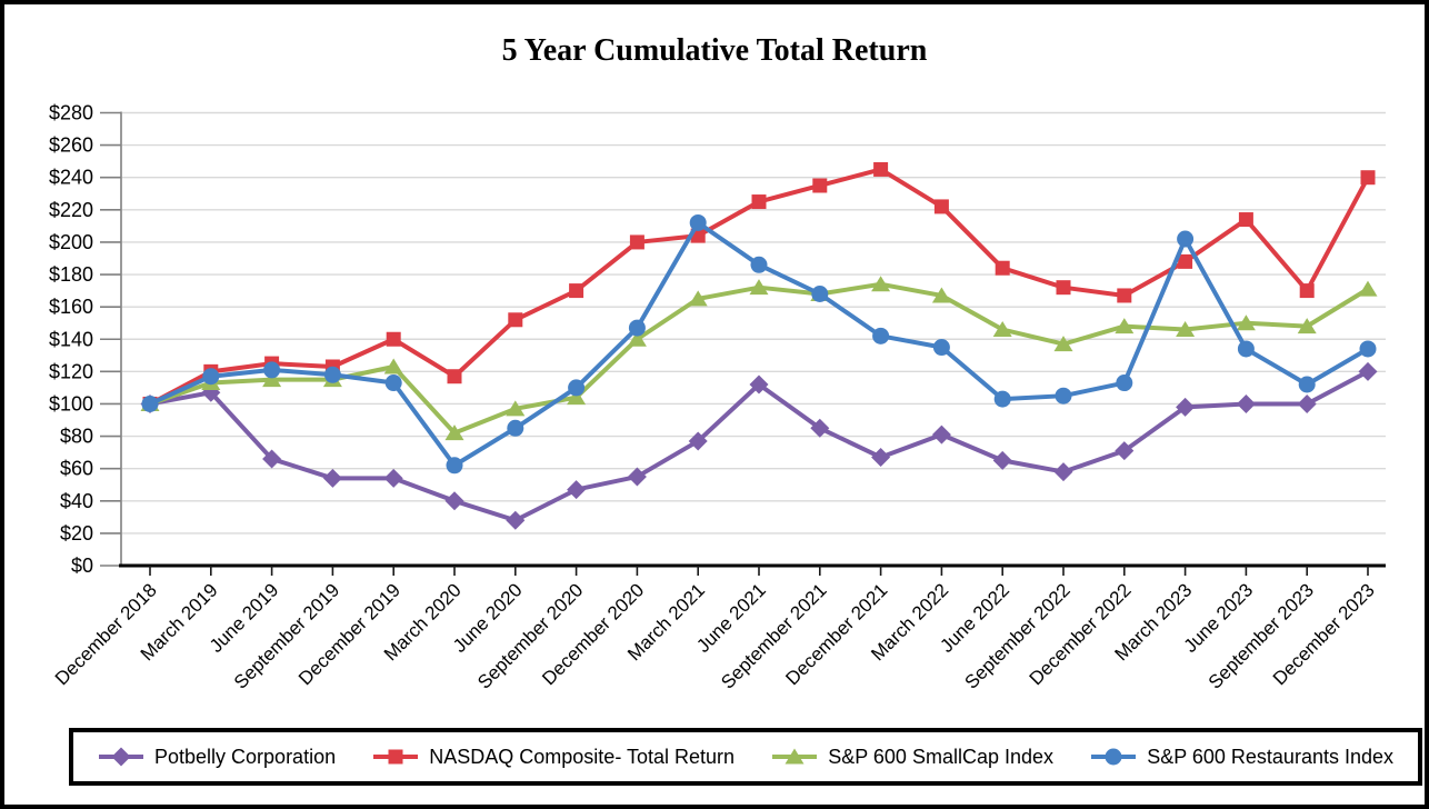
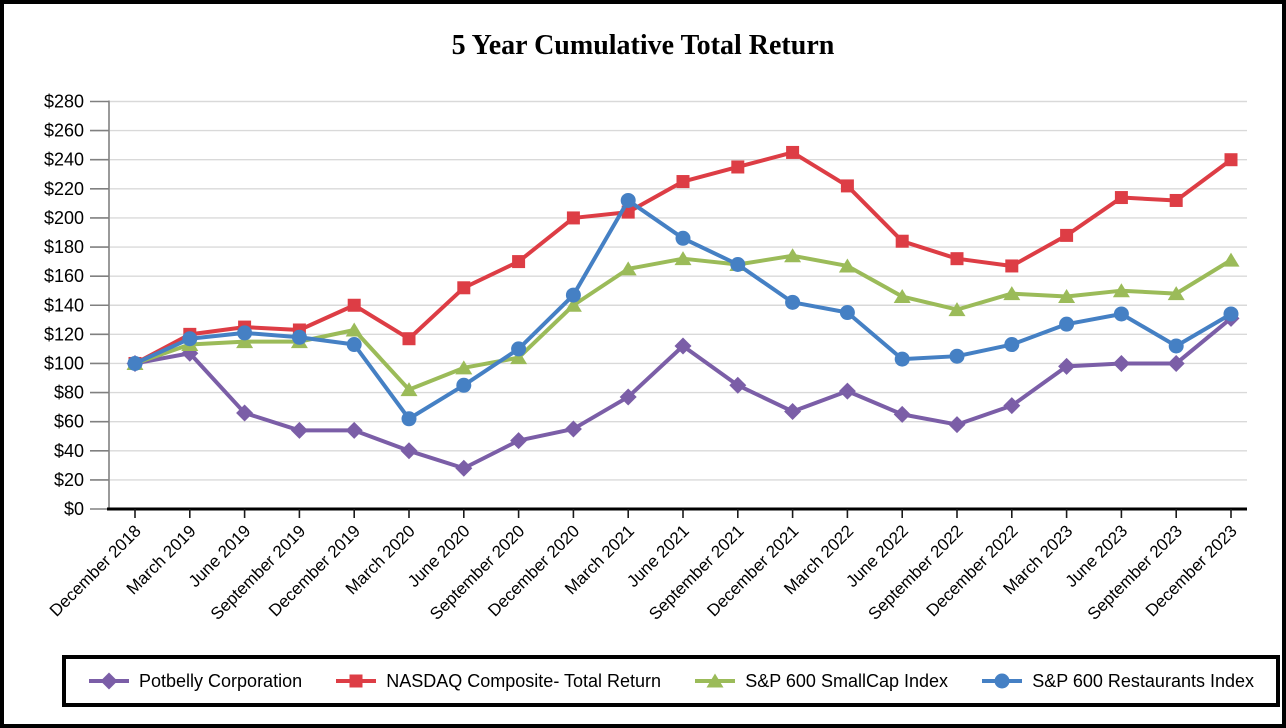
S&P 600 Restaurants Index/March 2023: $202 -> $127
NASDAQ Composite- Total Return/September 2023: $170 -> $212
Potbelly Corporation/December 2023: $120 -> $131
